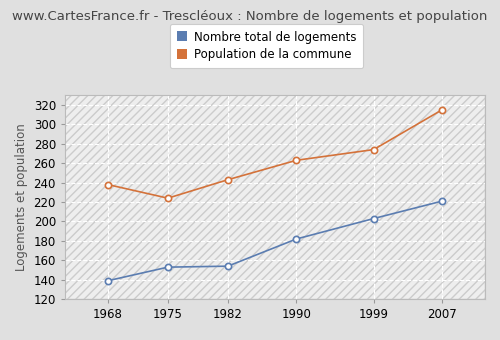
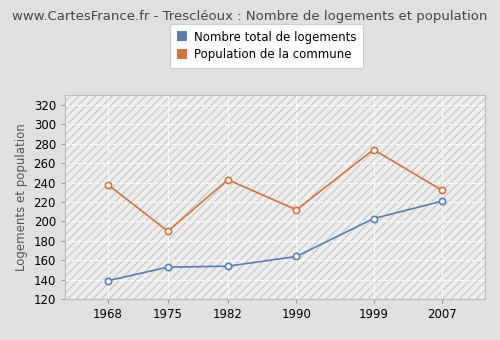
Population de la commune/1975: 224 -> 190
Nombre total de logements/1990: 182 -> 164
Population de la commune/1990: 263 -> 212
Population de la commune/2007: 315 -> 232
